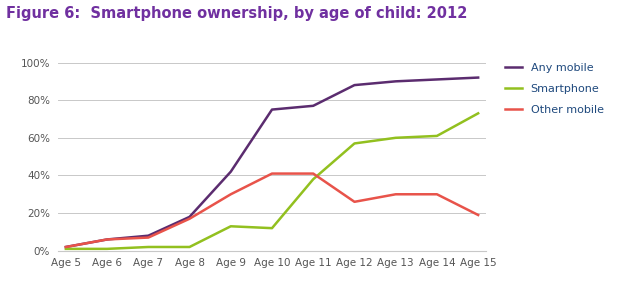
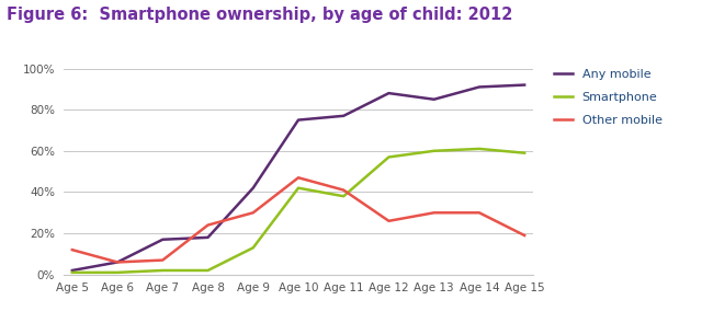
Other mobile/Age 5: 2% -> 12%
Any mobile/Age 7: 8% -> 17%
Other mobile/Age 8: 17% -> 24%
Smartphone/Age 10: 12% -> 42%
Other mobile/Age 10: 41% -> 47%
Any mobile/Age 13: 90% -> 85%
Smartphone/Age 15: 73% -> 59%
